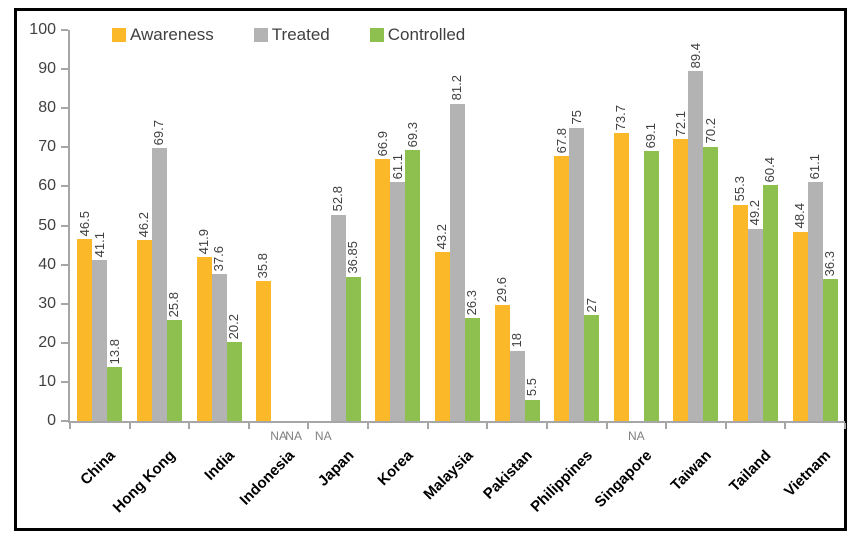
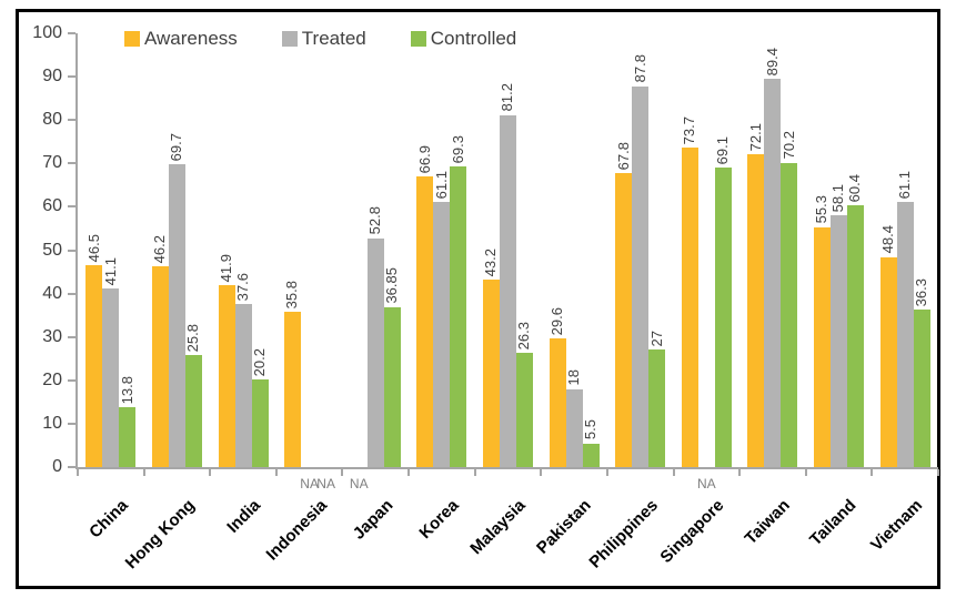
Treated/Philippines: 75 -> 87.8
Treated/Tailand: 49.2 -> 58.1
